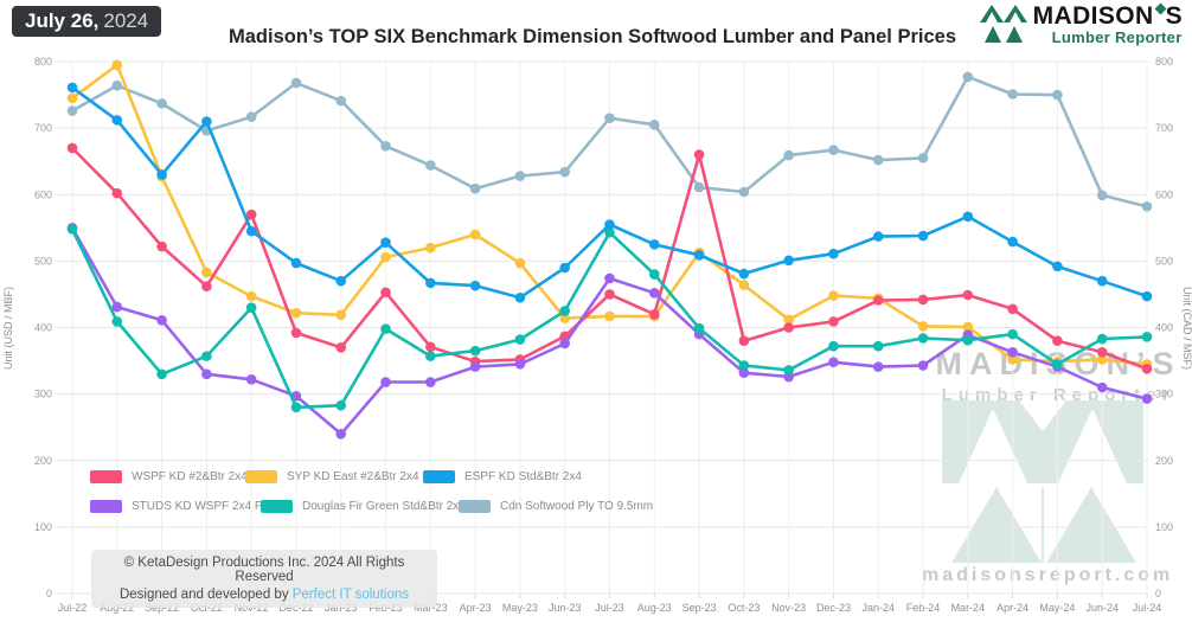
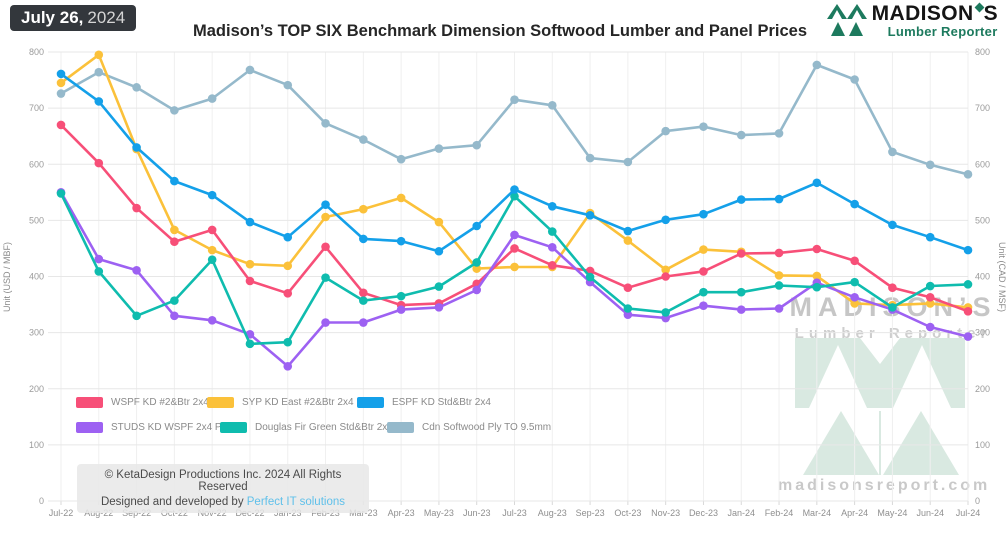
ESPF KD Std&Btr 2x4/Oct-22: 710 -> 570
WSPF KD #2&Btr 2x4/Nov-22: 570 -> 480
WSPF KD #2&Btr 2x4/Sep-23: 660 -> 410
Cdn Softwood Ply TO 9.5mm/May-24: 750 -> 620
